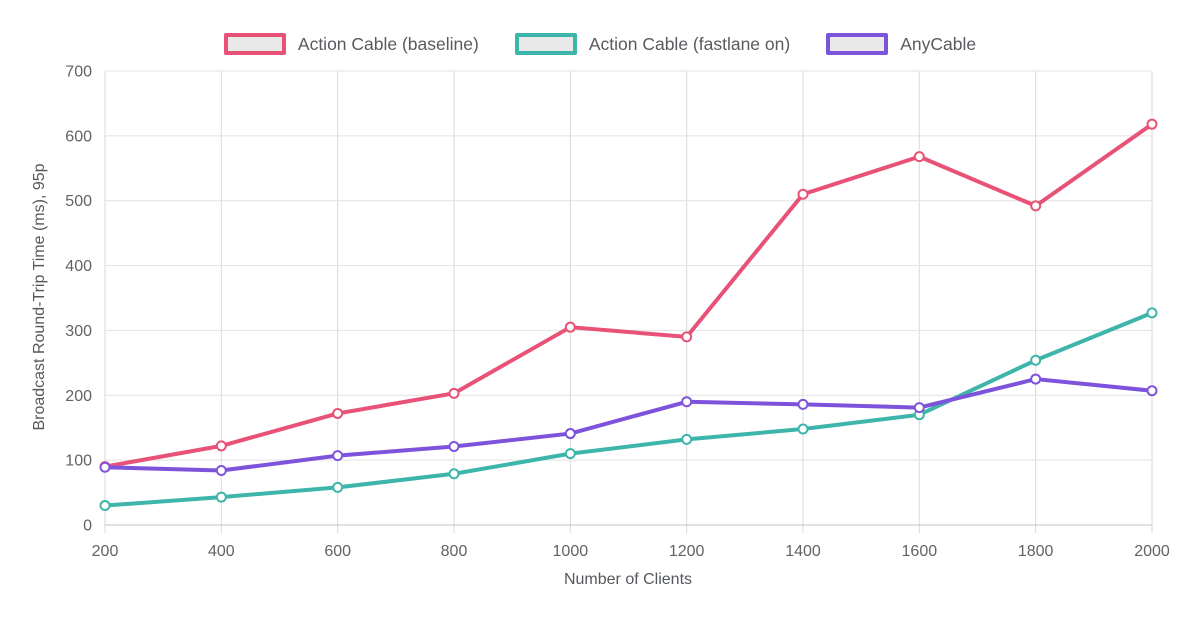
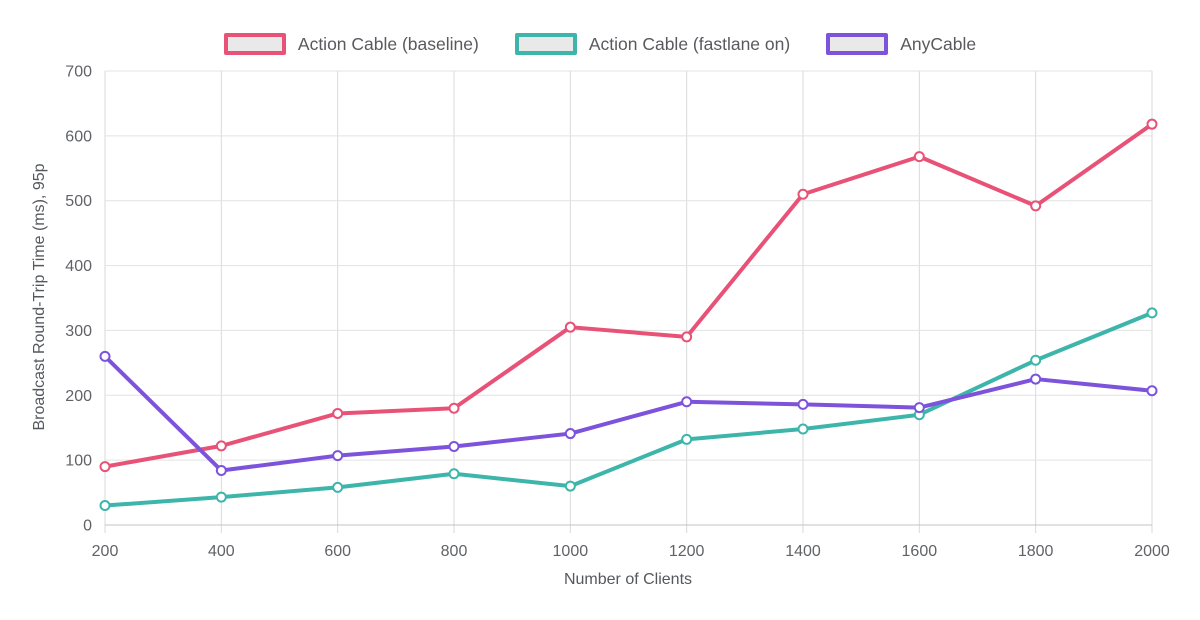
AnyCable/200: 90 -> 260
Action Cable (baseline)/800: 200 -> 180
Action Cable (fastlane on)/1000: 110 -> 60
